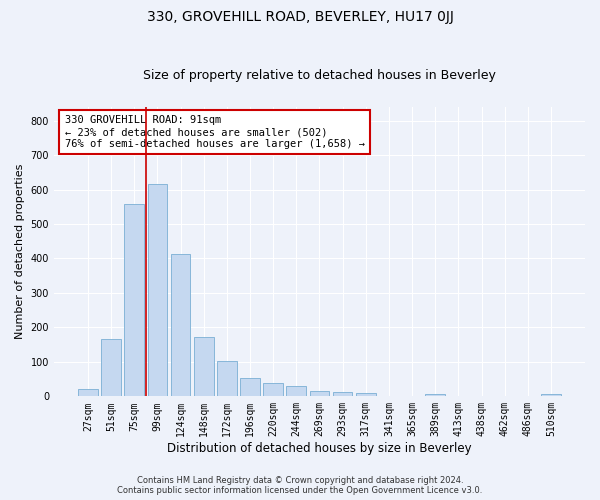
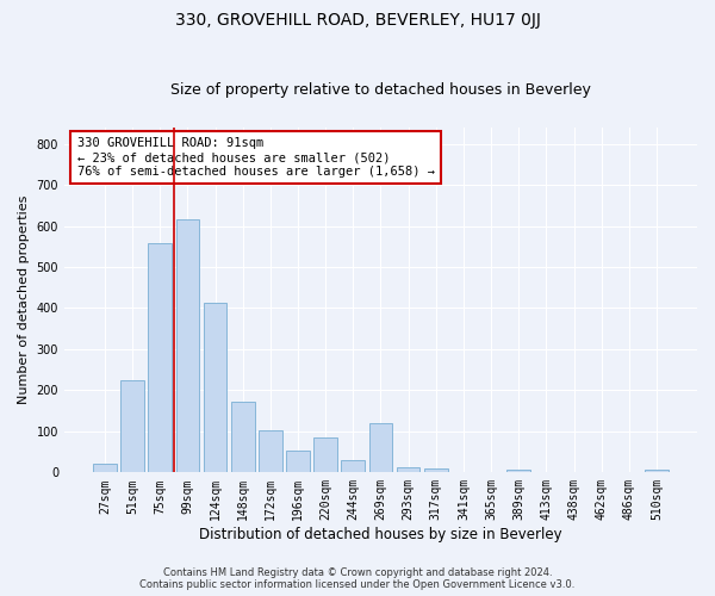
51sqm: 165 -> 225
220sqm: 38 -> 85
269sqm: 15 -> 120
